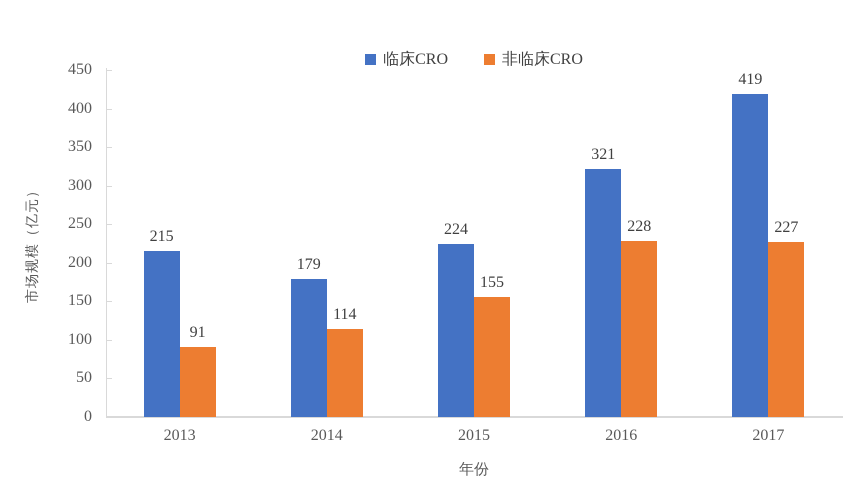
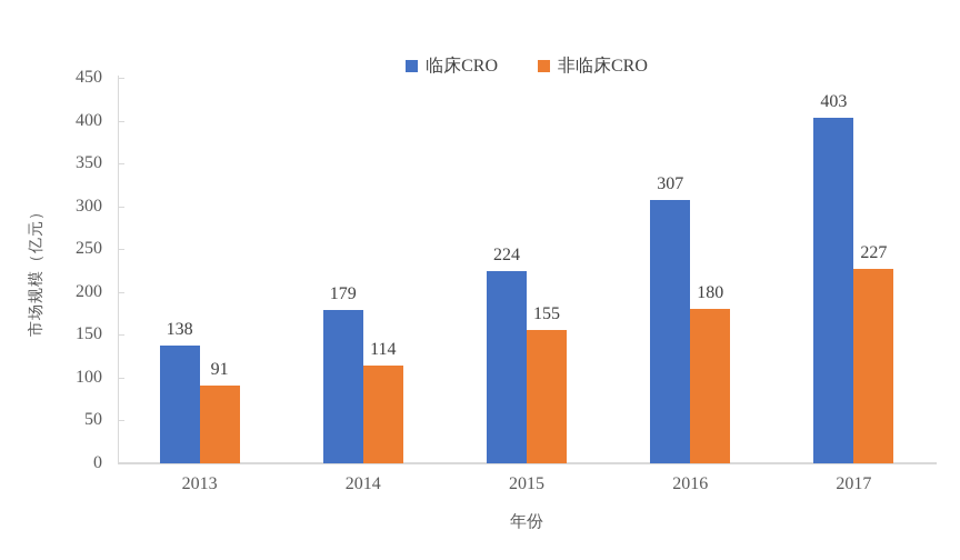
临床CRO/2013: 215 -> 138
临床CRO/2016: 321 -> 307
非临床CRO/2016: 228 -> 180
临床CRO/2017: 419 -> 403
